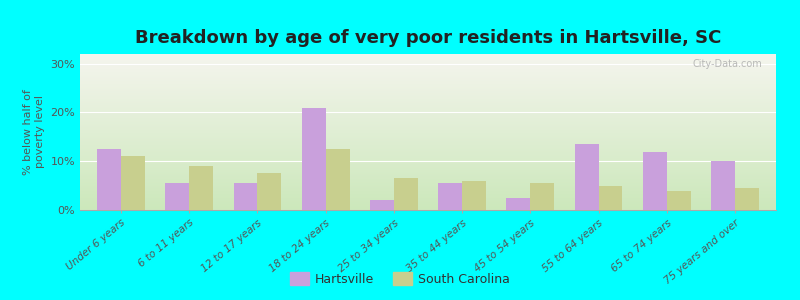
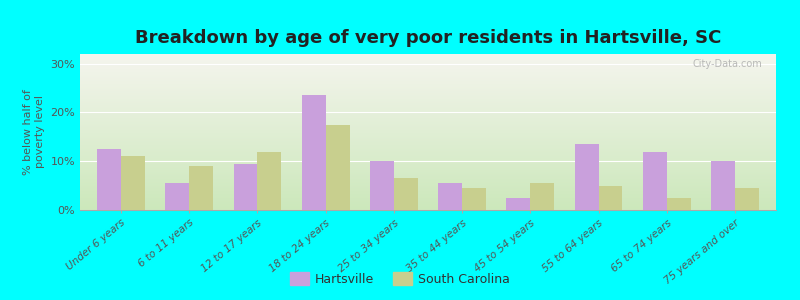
Hartsville/12 to 17 years: 5.5% -> 9.5%
South Carolina/12 to 17 years: 7.5% -> 12.0%
Hartsville/18 to 24 years: 21.0% -> 23.5%
South Carolina/18 to 24 years: 12.5% -> 17.5%
Hartsville/25 to 34 years: 2.0% -> 10.0%
South Carolina/35 to 44 years: 6.0% -> 4.5%
South Carolina/65 to 74 years: 4.0% -> 2.5%
